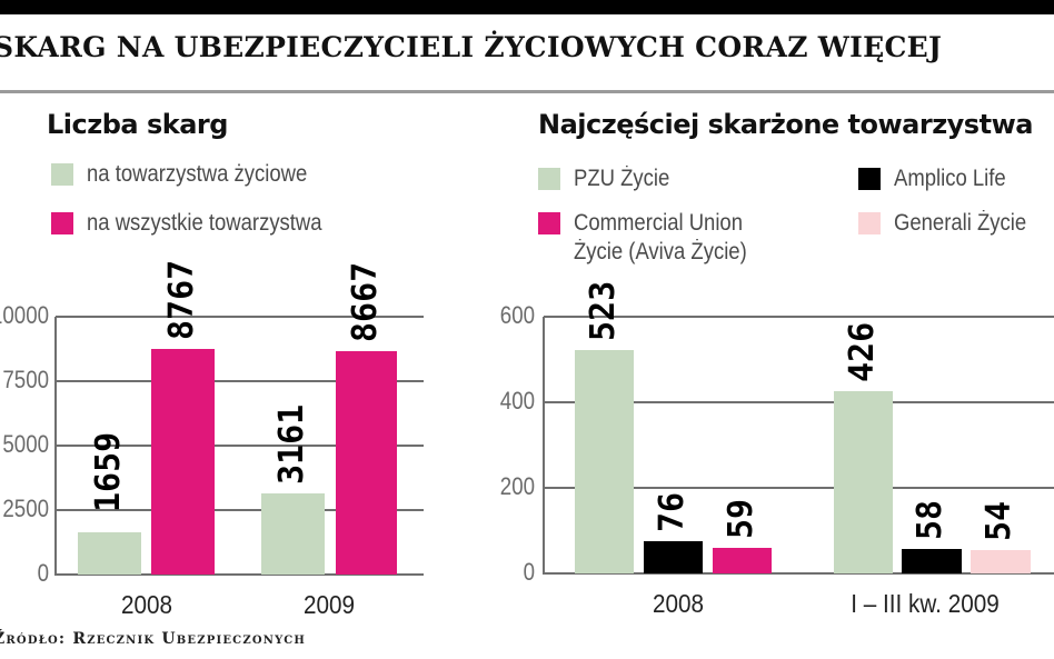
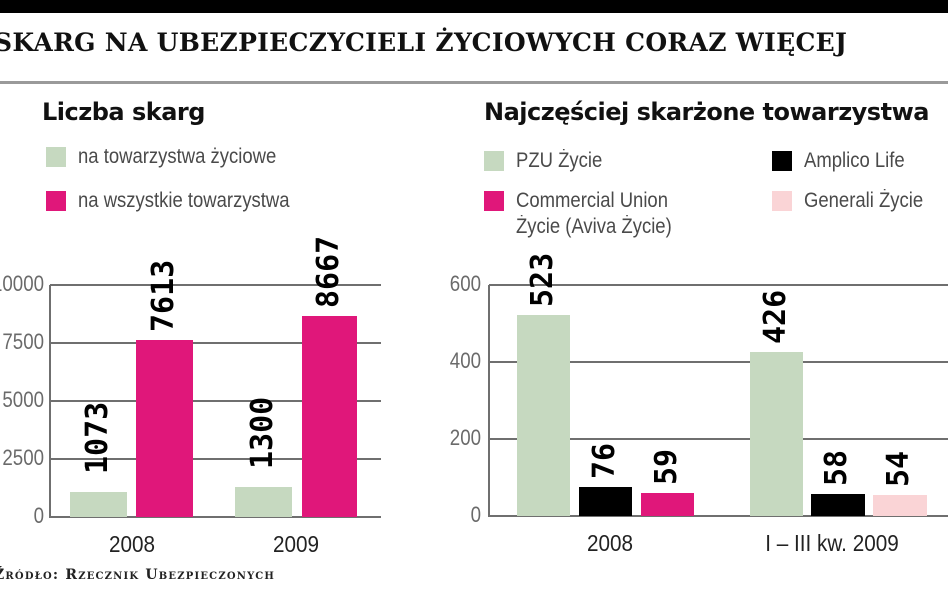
Liczba skarg/na towarzystwa życiowe/2008: 1659 -> 1073
Liczba skarg/na wszystkie towarzystwa/2008: 8767 -> 7613
Liczba skarg/na towarzystwa życiowe/2009: 3161 -> 1300
